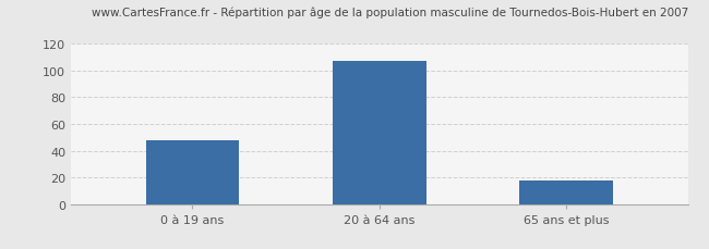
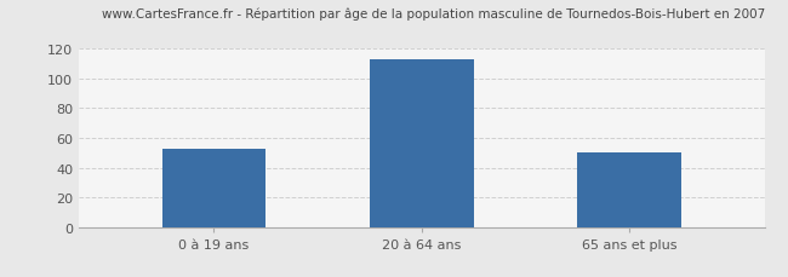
0 à 19 ans: 48 -> 53
20 à 64 ans: 107 -> 113
65 ans et plus: 18 -> 50
